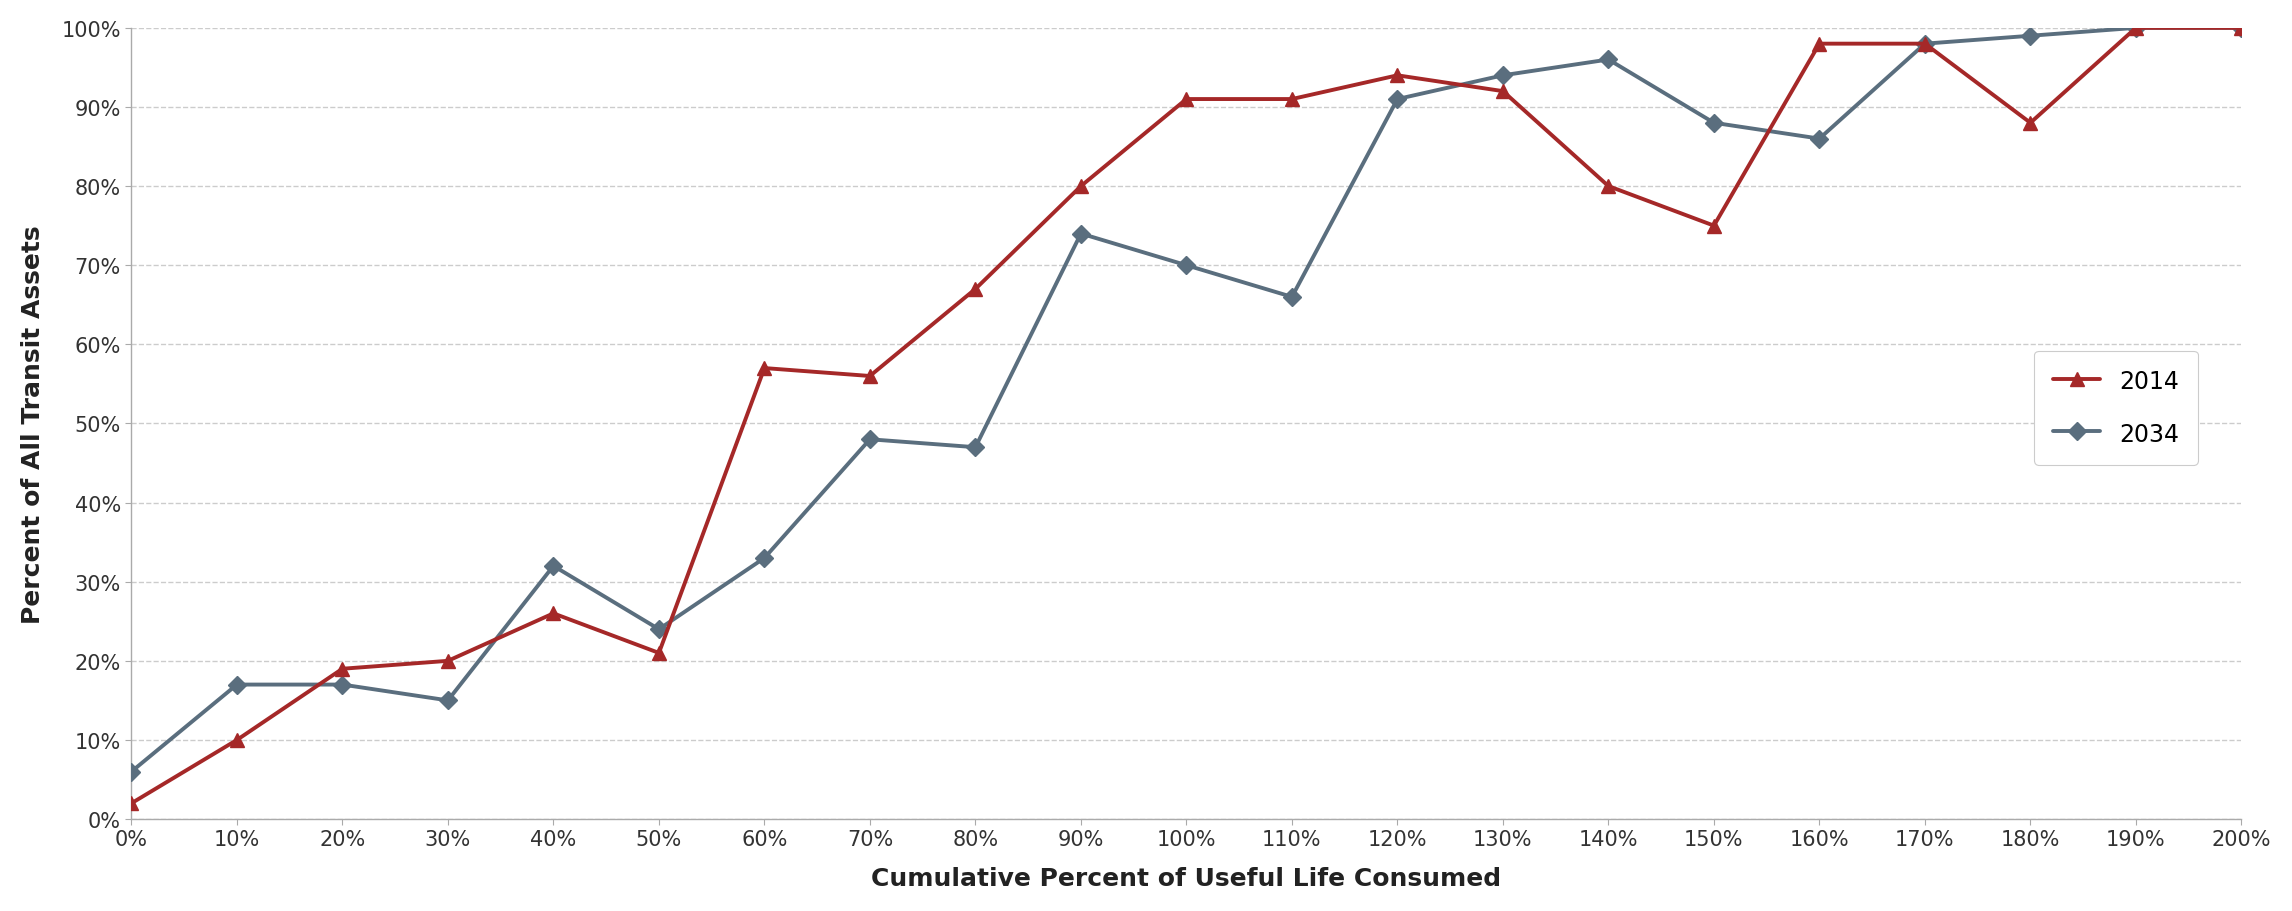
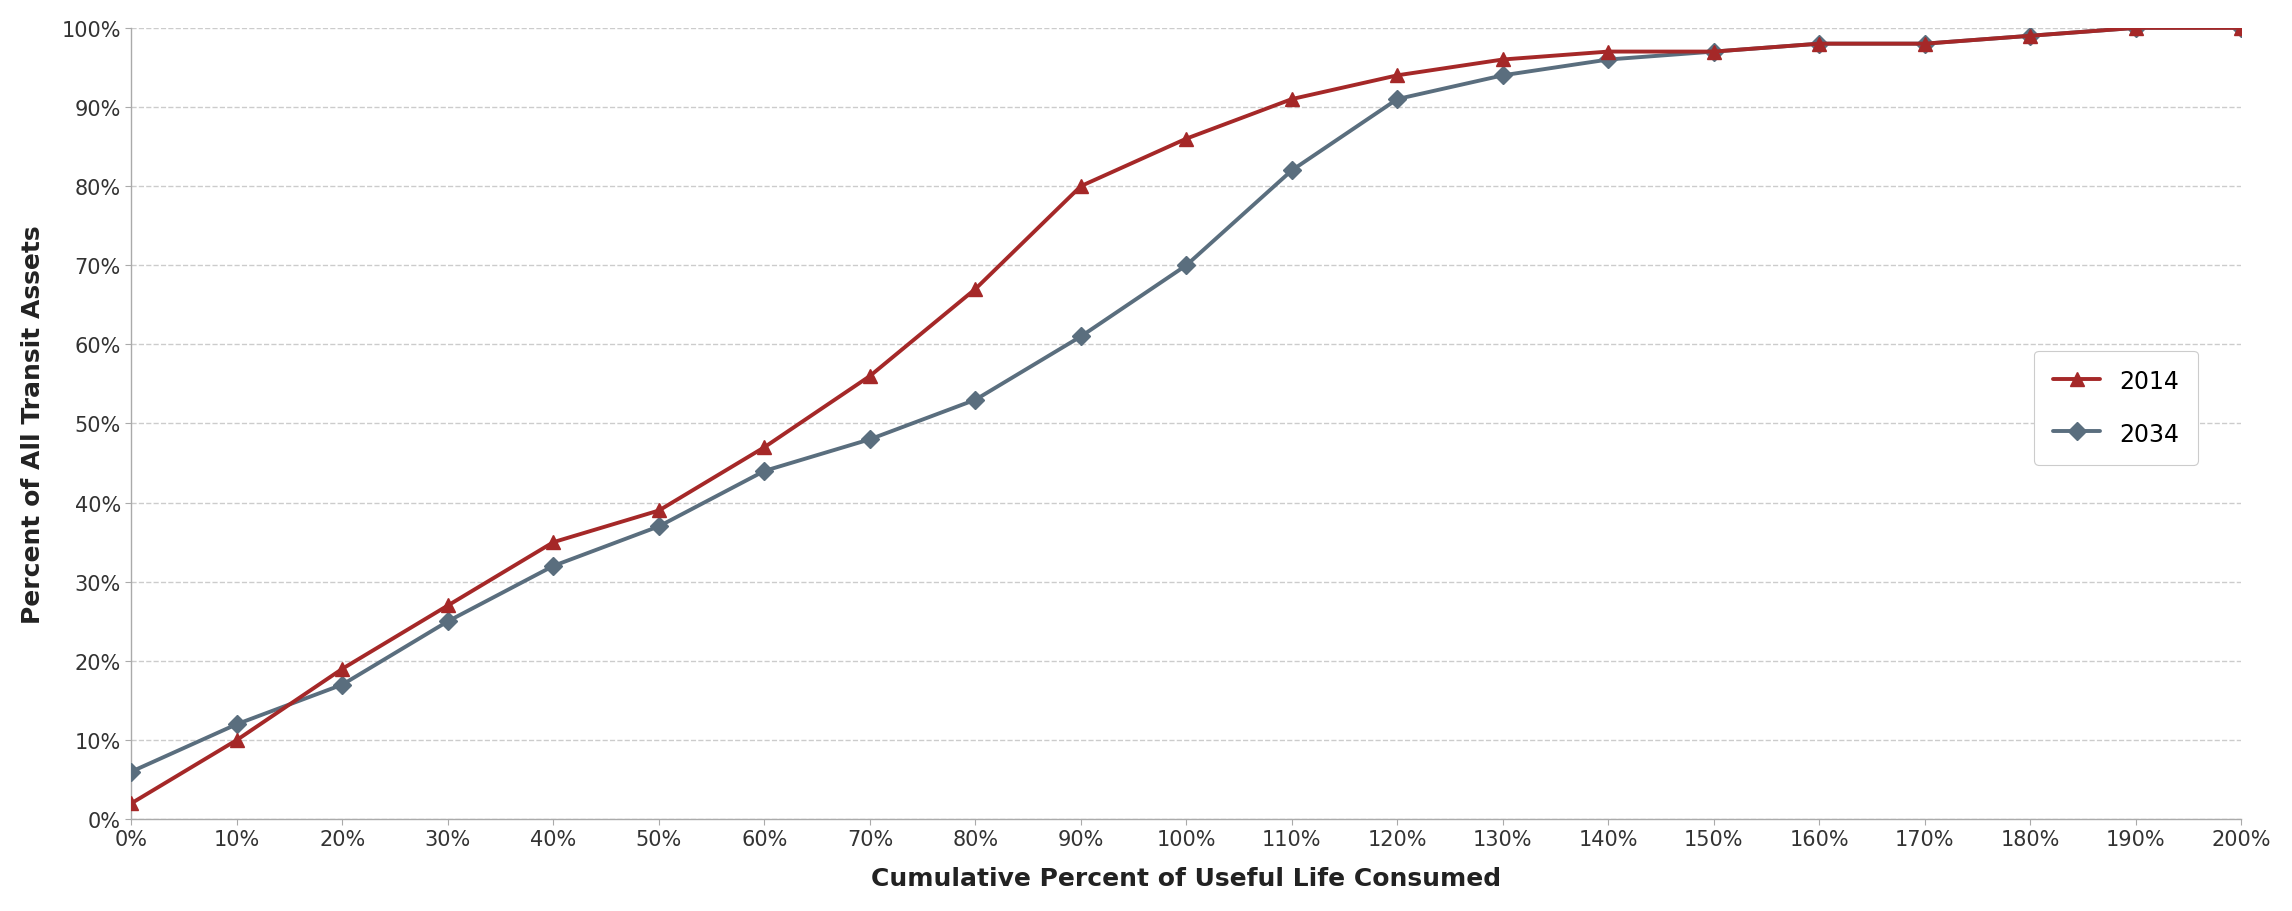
2034/10%: 17% -> 12%
2014/30%: 20% -> 27%
2034/30%: 15% -> 25%
2014/40%: 26% -> 35%
2014/50%: 21% -> 39%
2034/50%: 24% -> 37%
2014/60%: 57% -> 47%
2034/60%: 33% -> 44%
2034/80%: 47% -> 53%
2034/90%: 74% -> 61%
2014/100%: 91% -> 86%
2034/110%: 66% -> 82%
2014/130%: 92% -> 96%
2014/140%: 80% -> 97%
2014/150%: 75% -> 97%
2034/150%: 88% -> 97%
2034/160%: 86% -> 98%
2014/180%: 88% -> 99%
